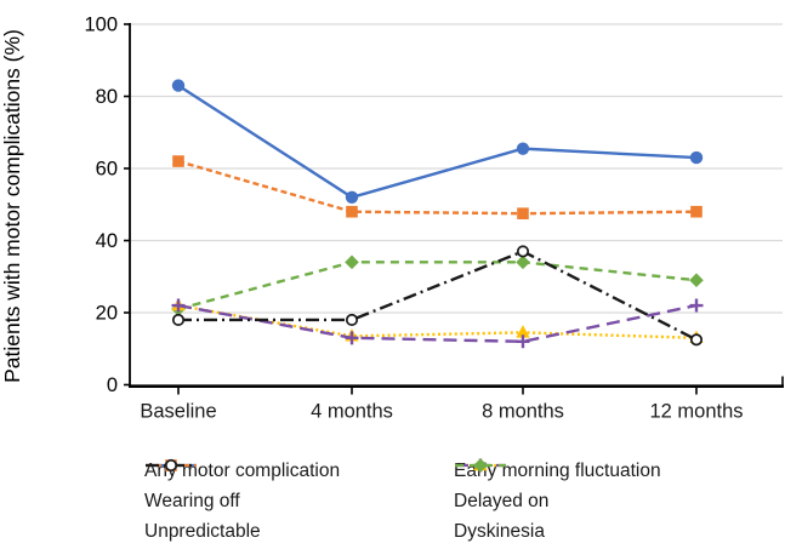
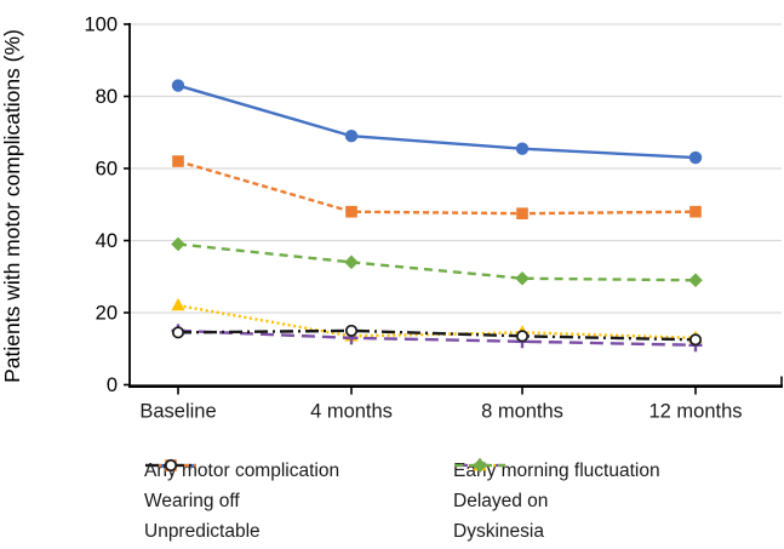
Unpredictable/Baseline: 18 -> 14
Delayed on/Baseline: 22 -> 15
Dyskinesia/Baseline: 21 -> 39
Any motor complication/4 months: 52 -> 69
Unpredictable/4 months: 18 -> 15
Unpredictable/8 months: 37 -> 14
Dyskinesia/8 months: 34 -> 30
Delayed on/12 months: 22 -> 11
